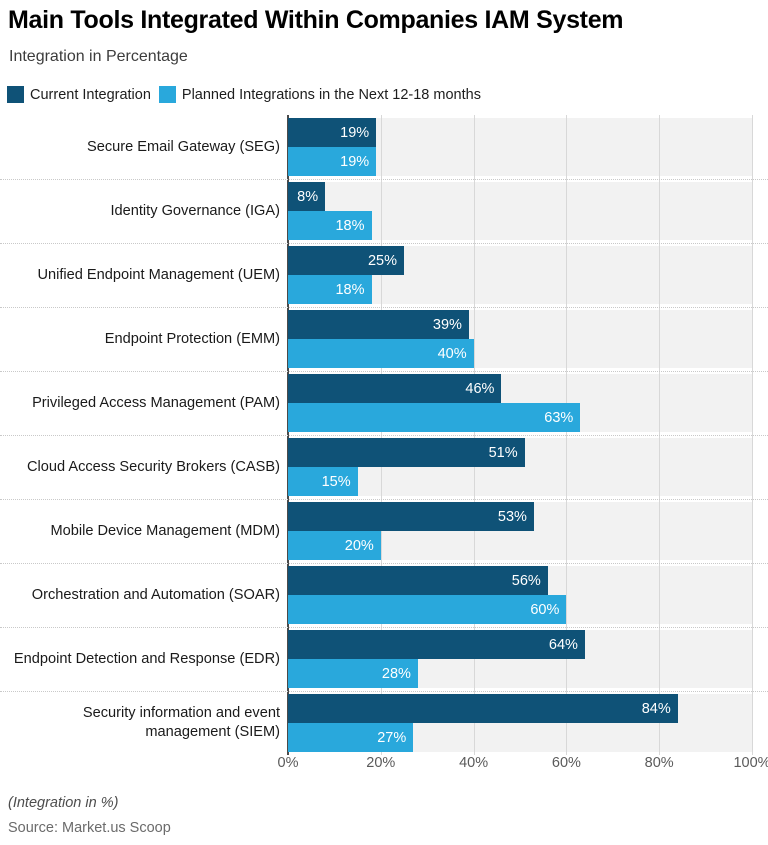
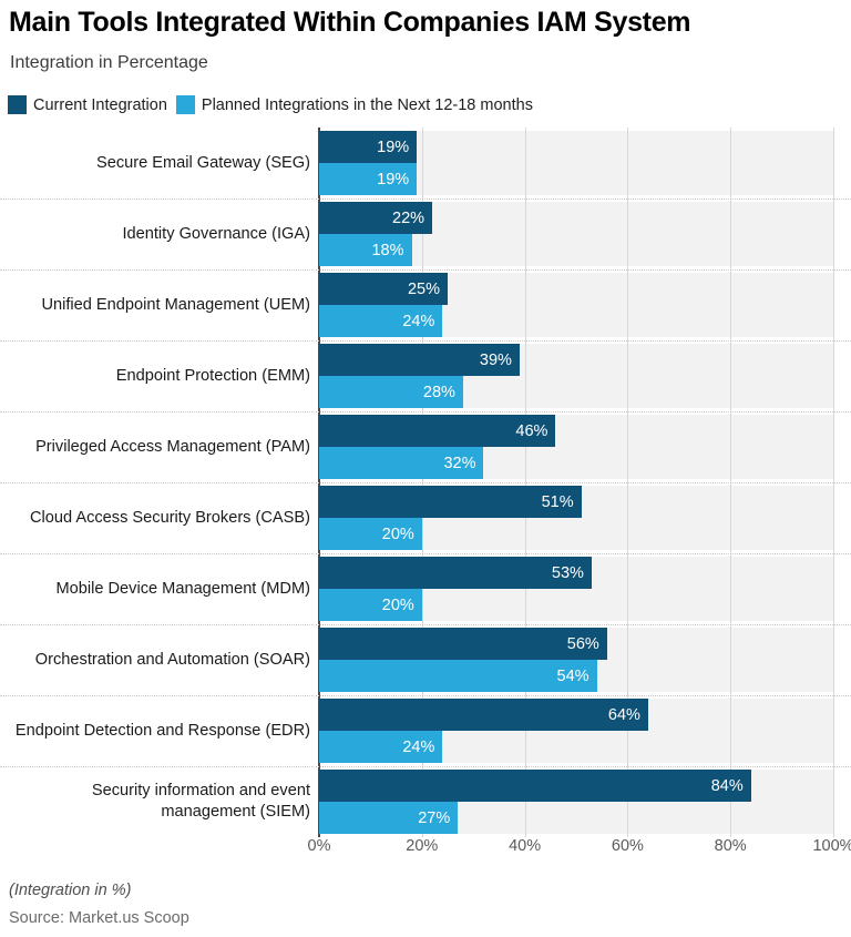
Current Integration/Identity Governance (IGA): 8% -> 22%
Planned Integrations in the Next 12-18 months/Unified Endpoint Management (UEM): 18% -> 24%
Planned Integrations in the Next 12-18 months/Endpoint Protection (EMM): 40% -> 28%
Planned Integrations in the Next 12-18 months/Privileged Access Management (PAM): 63% -> 32%
Planned Integrations in the Next 12-18 months/Cloud Access Security Brokers (CASB): 15% -> 20%
Planned Integrations in the Next 12-18 months/Orchestration and Automation (SOAR): 60% -> 54%
Planned Integrations in the Next 12-18 months/Endpoint Detection and Response (EDR): 28% -> 24%
